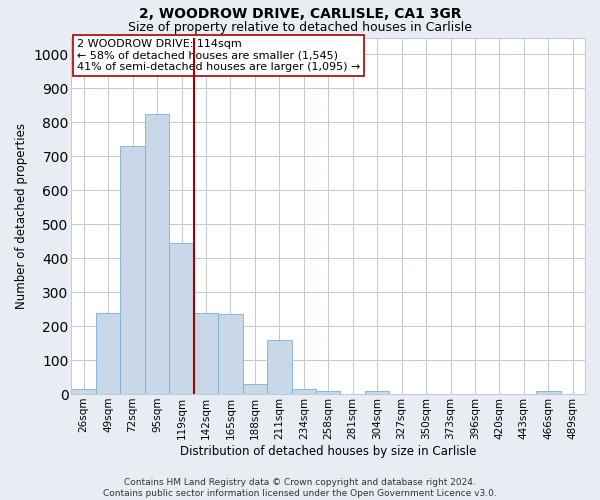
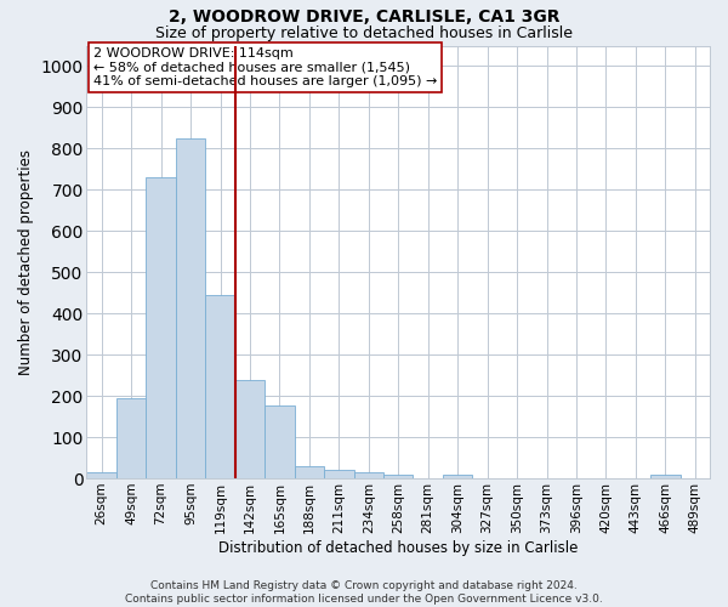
49sqm: 240 -> 195
165sqm: 235 -> 178
211sqm: 160 -> 20
